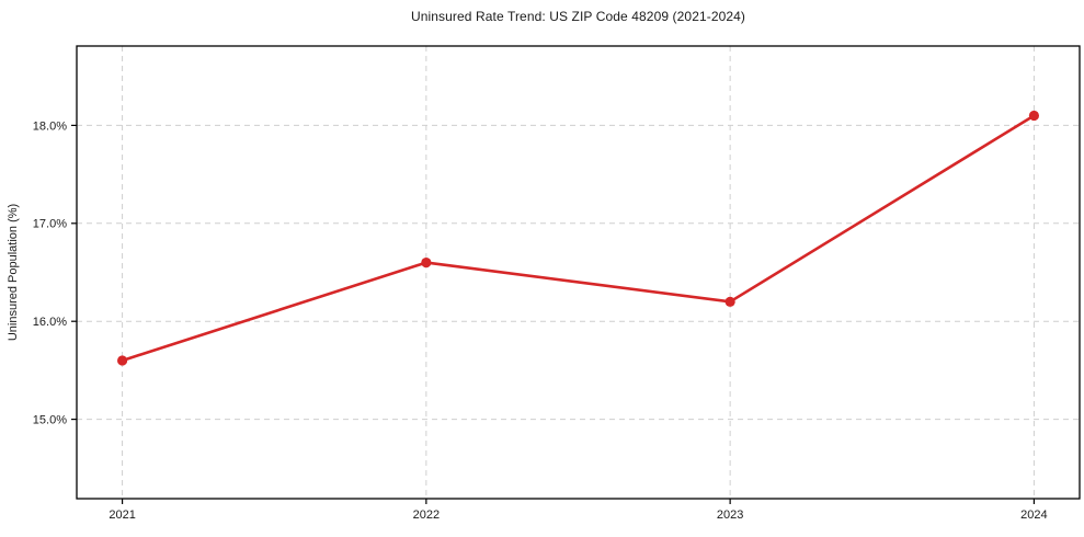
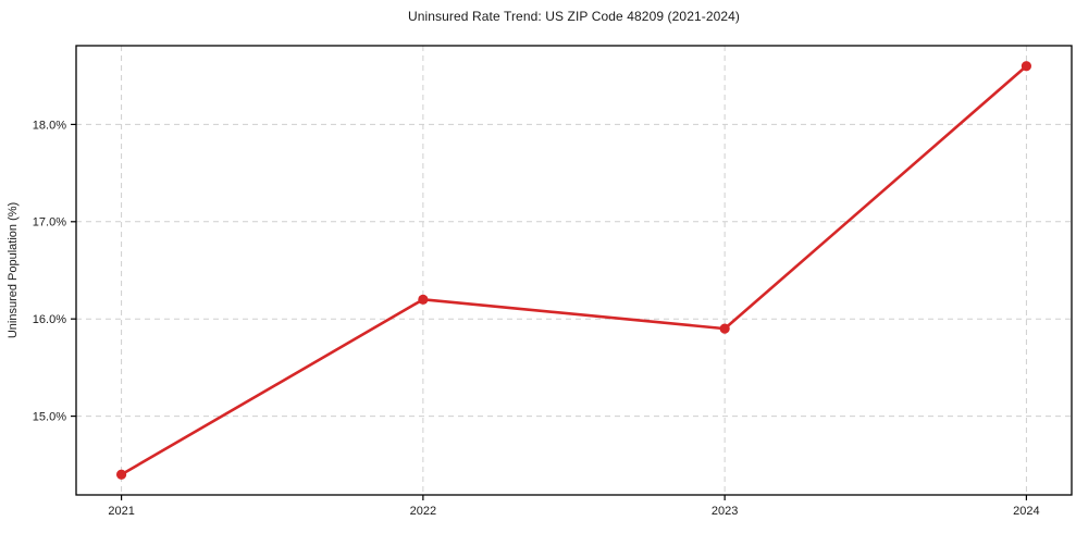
2021: 15.6% -> 14.4%
2022: 16.6% -> 16.2%
2023: 16.2% -> 15.9%
2024: 18.1% -> 18.6%
